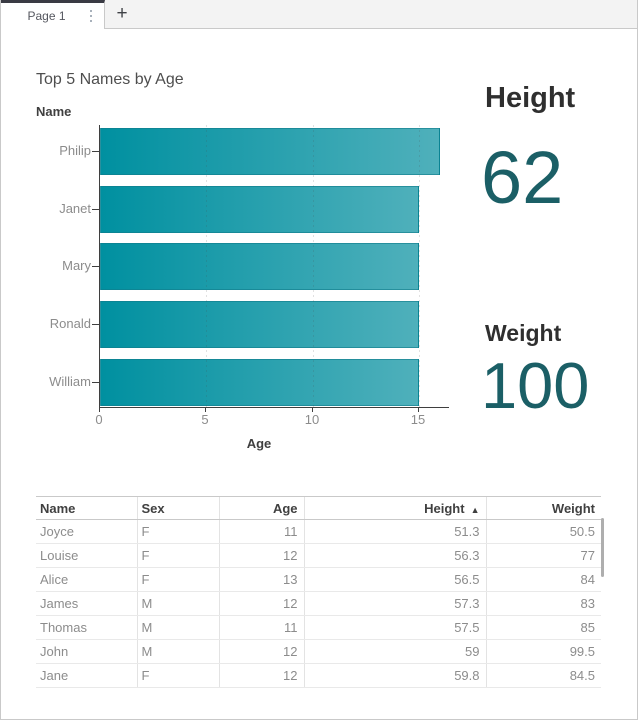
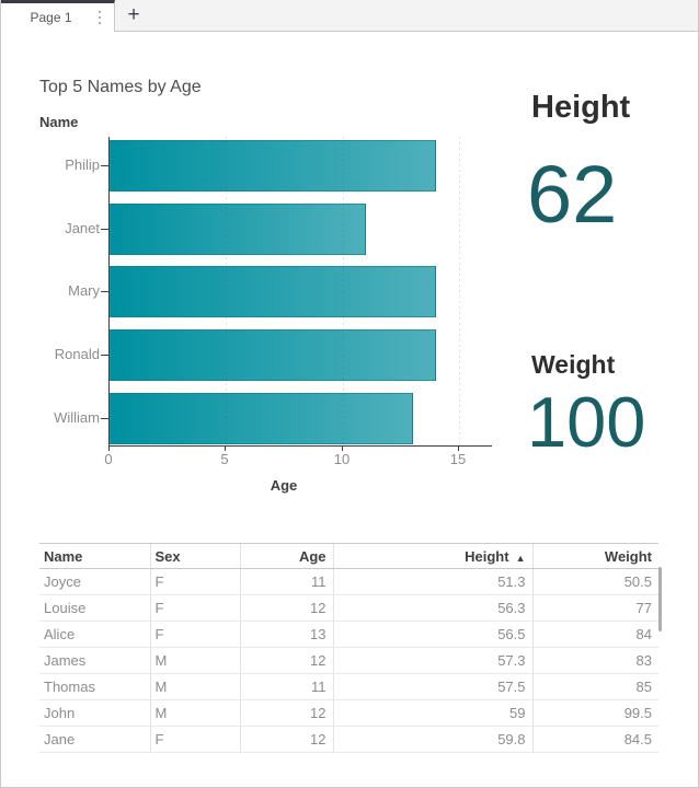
Philip: 16 -> 14
Janet: 15 -> 11
Mary: 15 -> 14
Ronald: 15 -> 14
William: 15 -> 13
